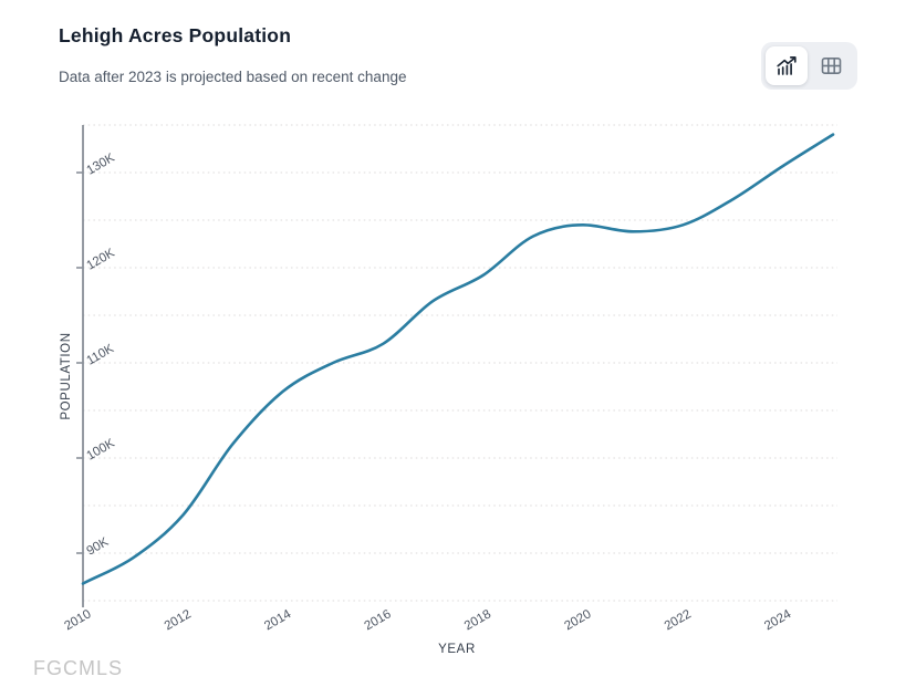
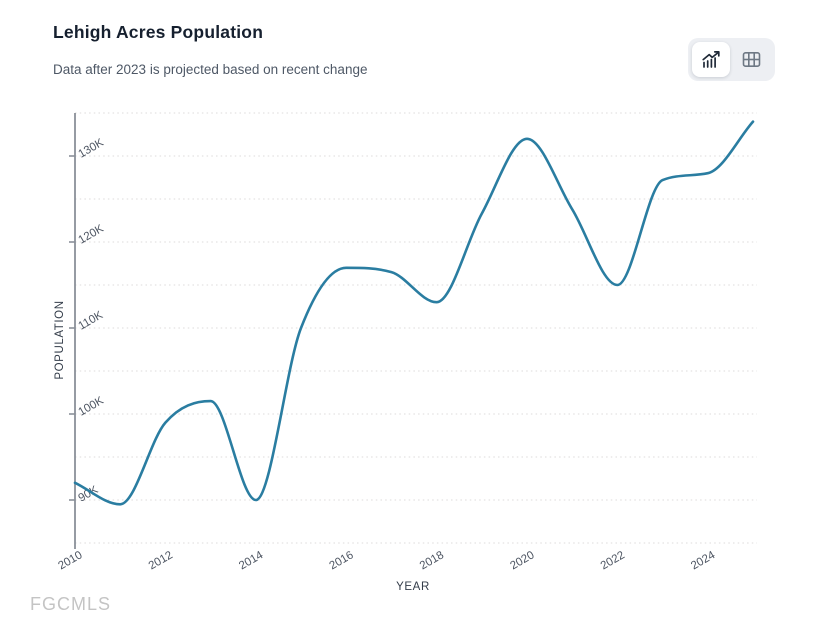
2010: 87K -> 92K
2012: 94K -> 99K
2014: 107K -> 90K
2016: 112K -> 117K
2018: 119K -> 113K
2020: 124K -> 132K
2022: 124K -> 115K
2024: 131K -> 128K
